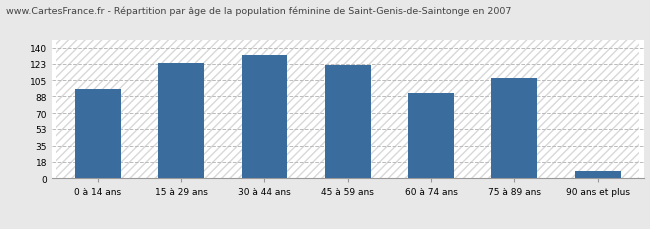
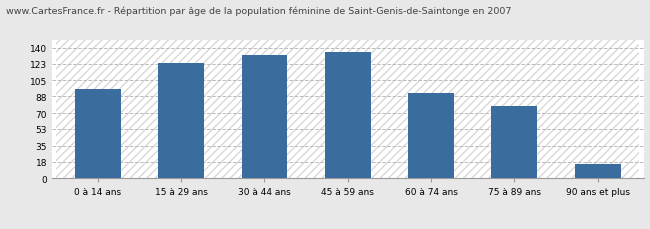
45 à 59 ans: 122 -> 136
75 à 89 ans: 108 -> 78
90 ans et plus: 8 -> 15
